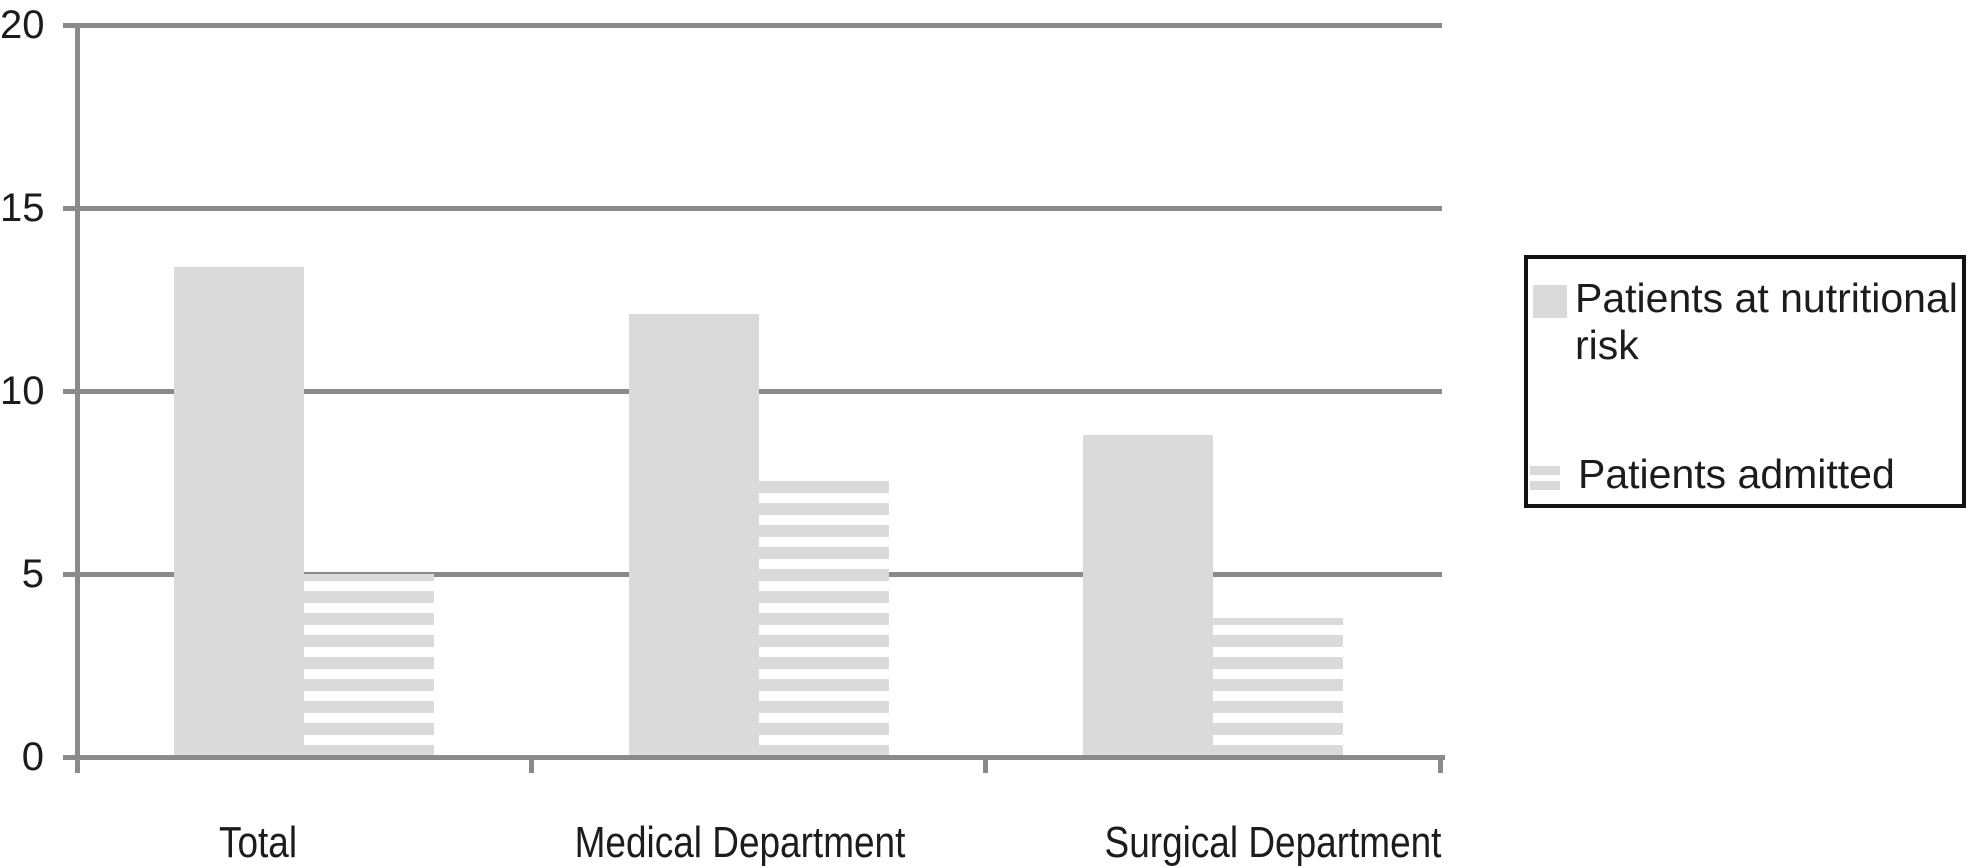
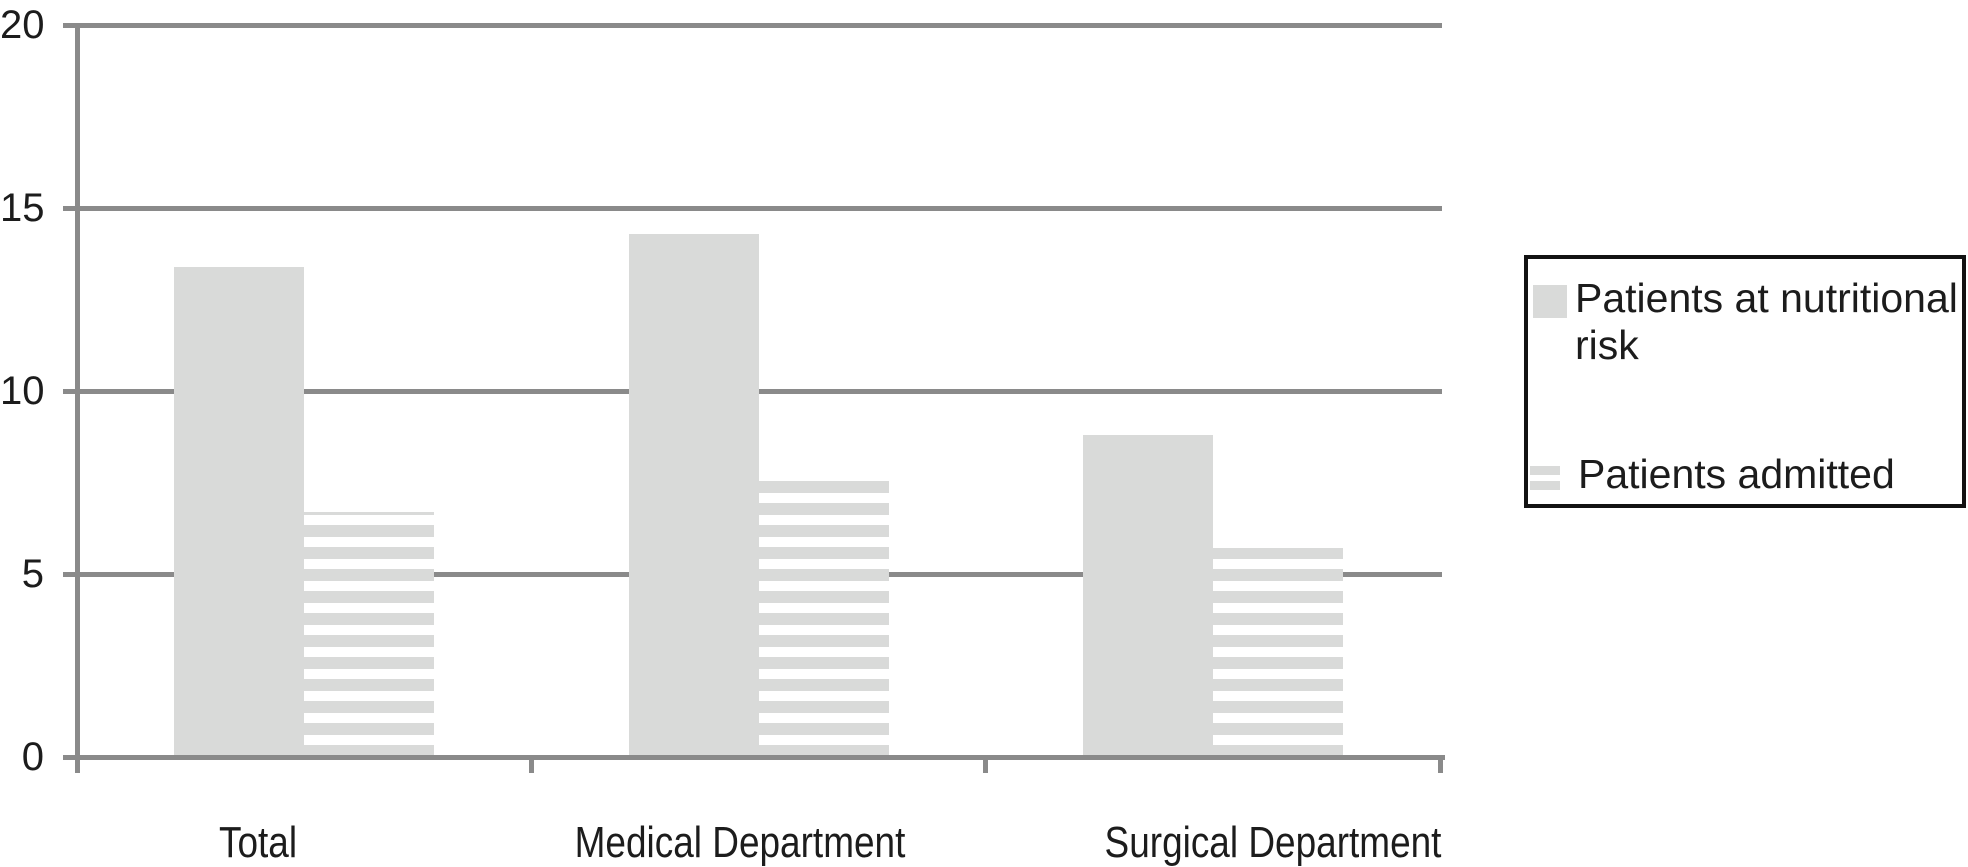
Patients admitted/Total: 5.0 -> 6.7
Patients at nutritional risk/Medical Department: 12.1 -> 14.3
Patients admitted/Surgical Department: 3.8 -> 5.7
